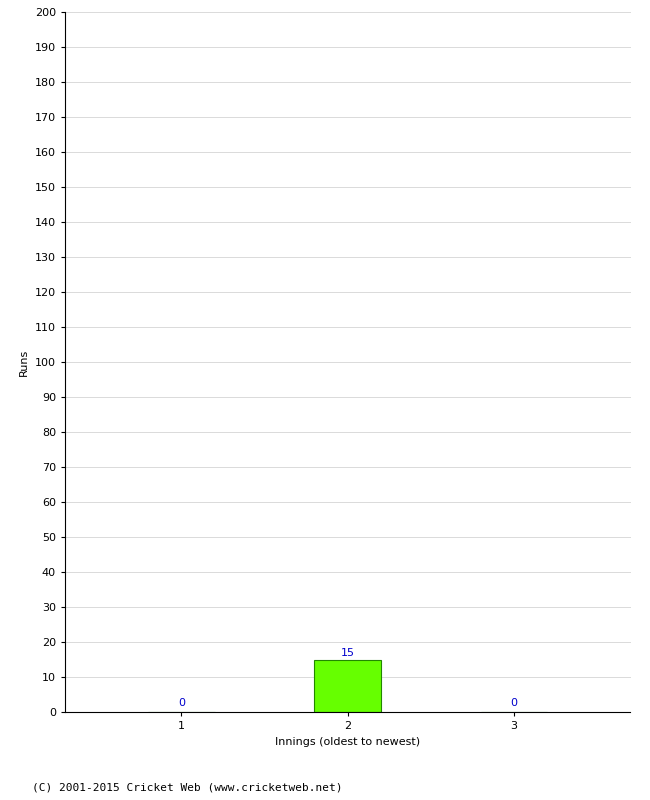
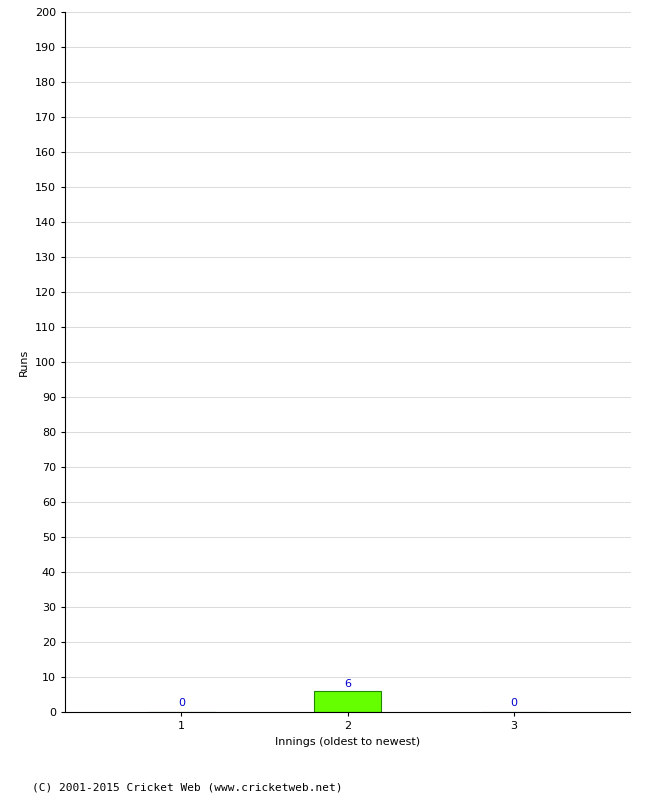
2: 15 -> 6
